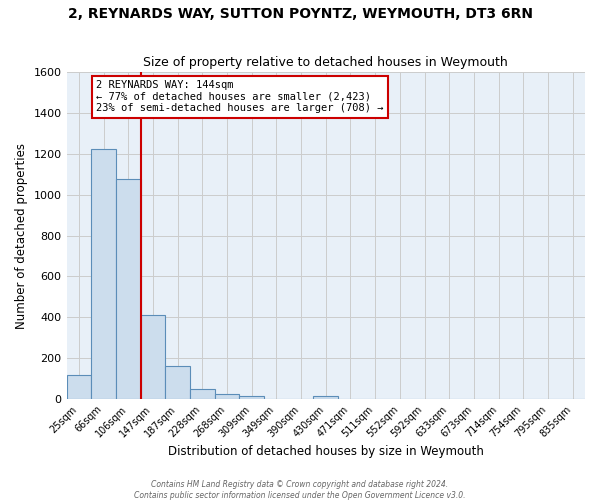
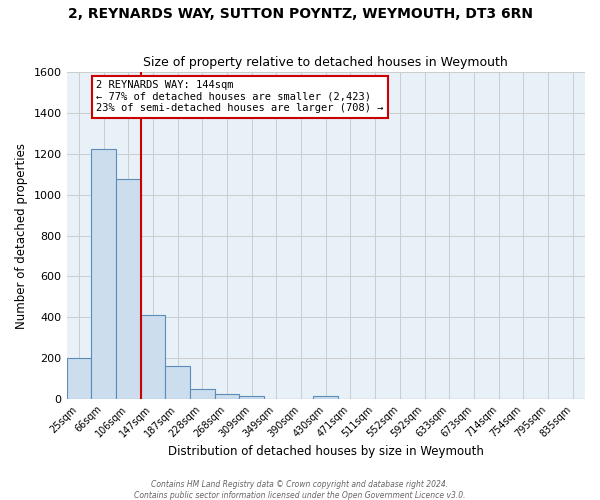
25sqm: 120 -> 200
